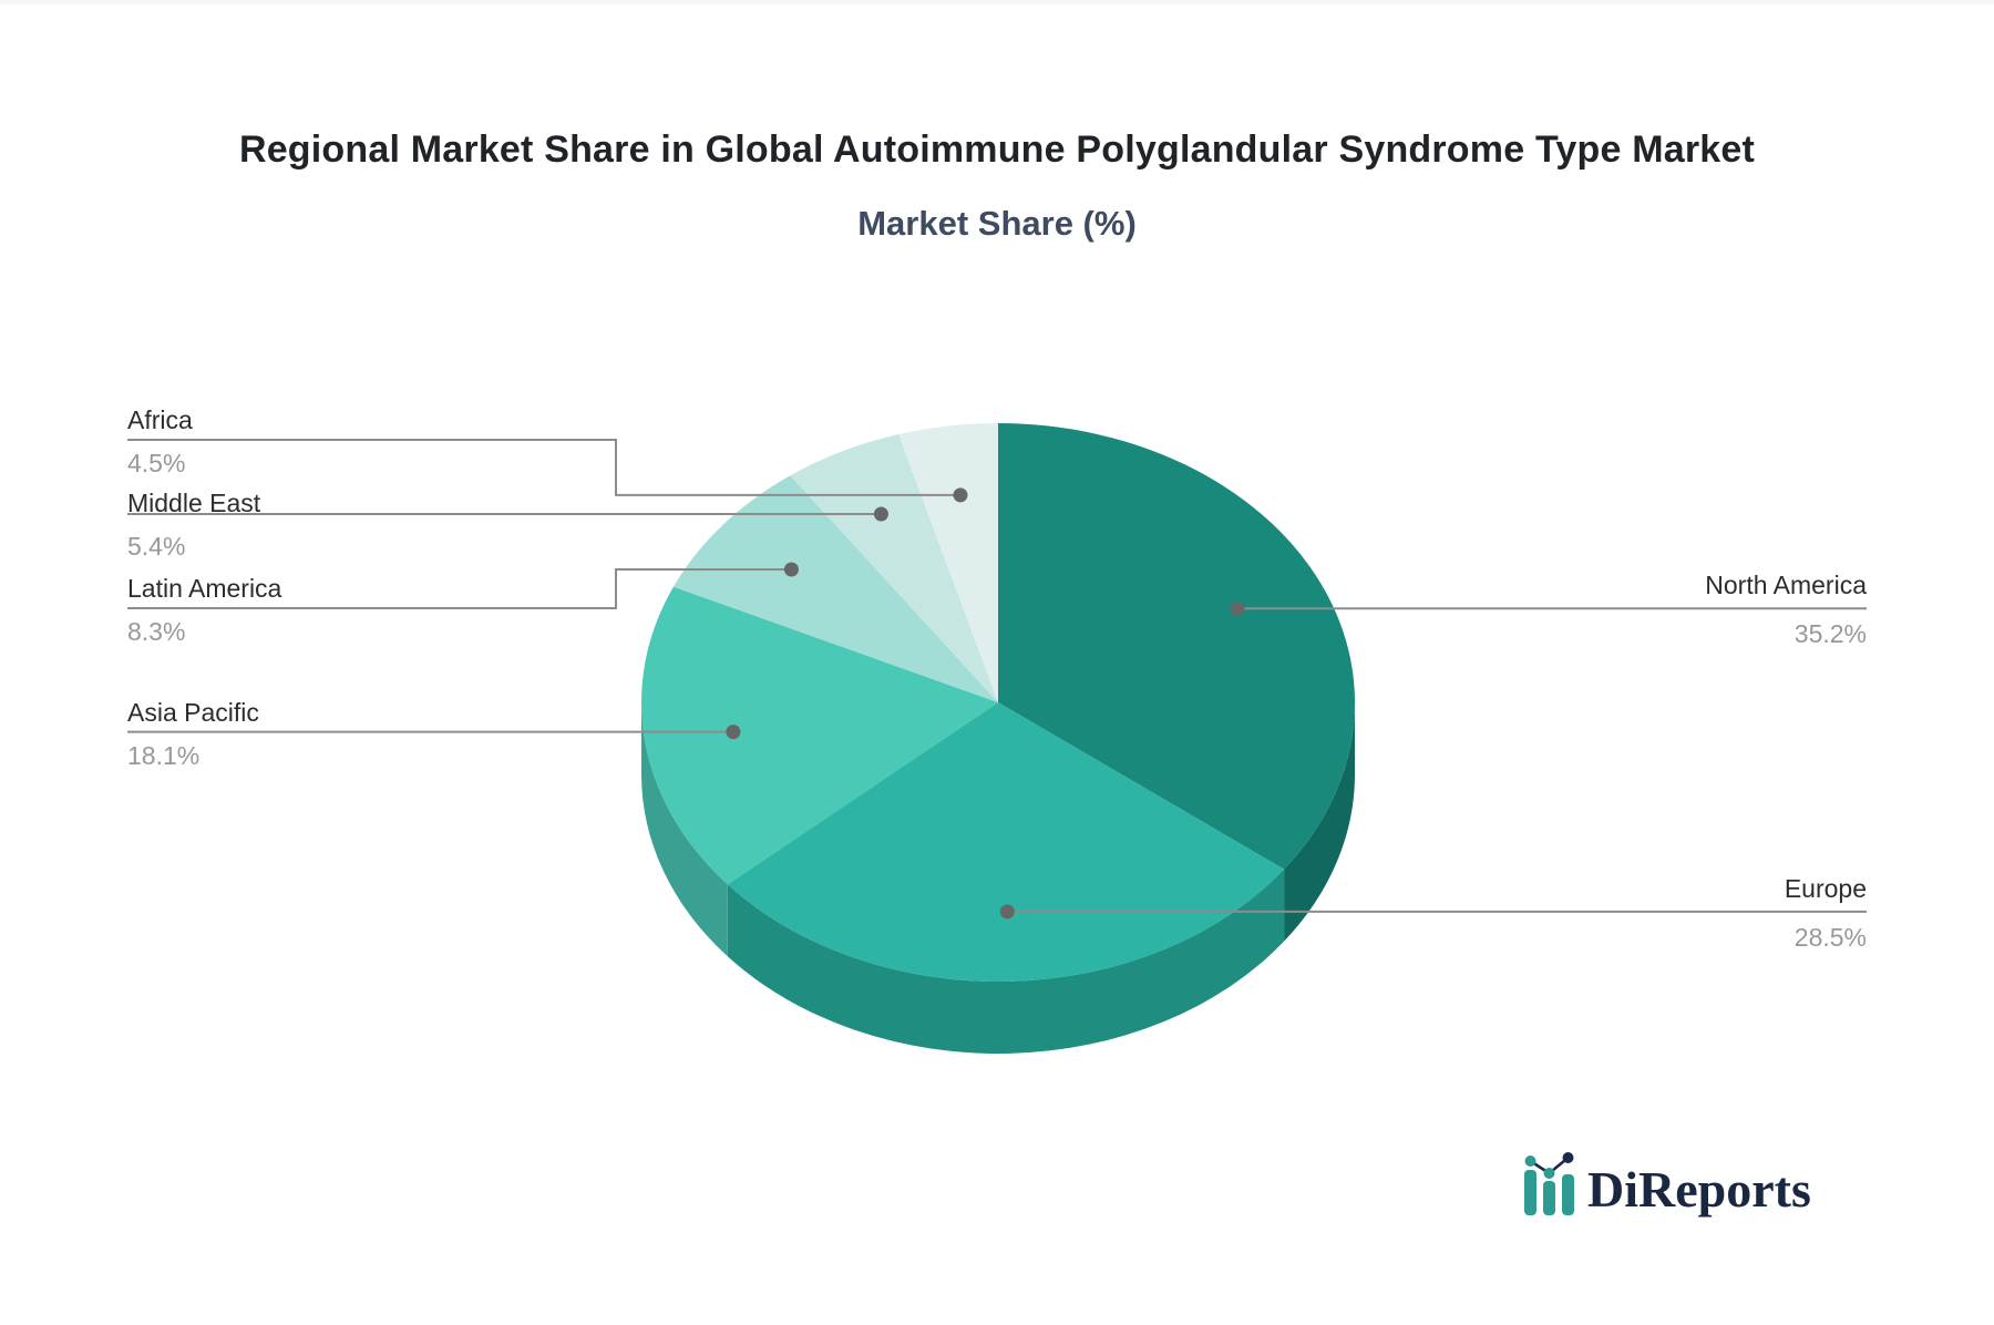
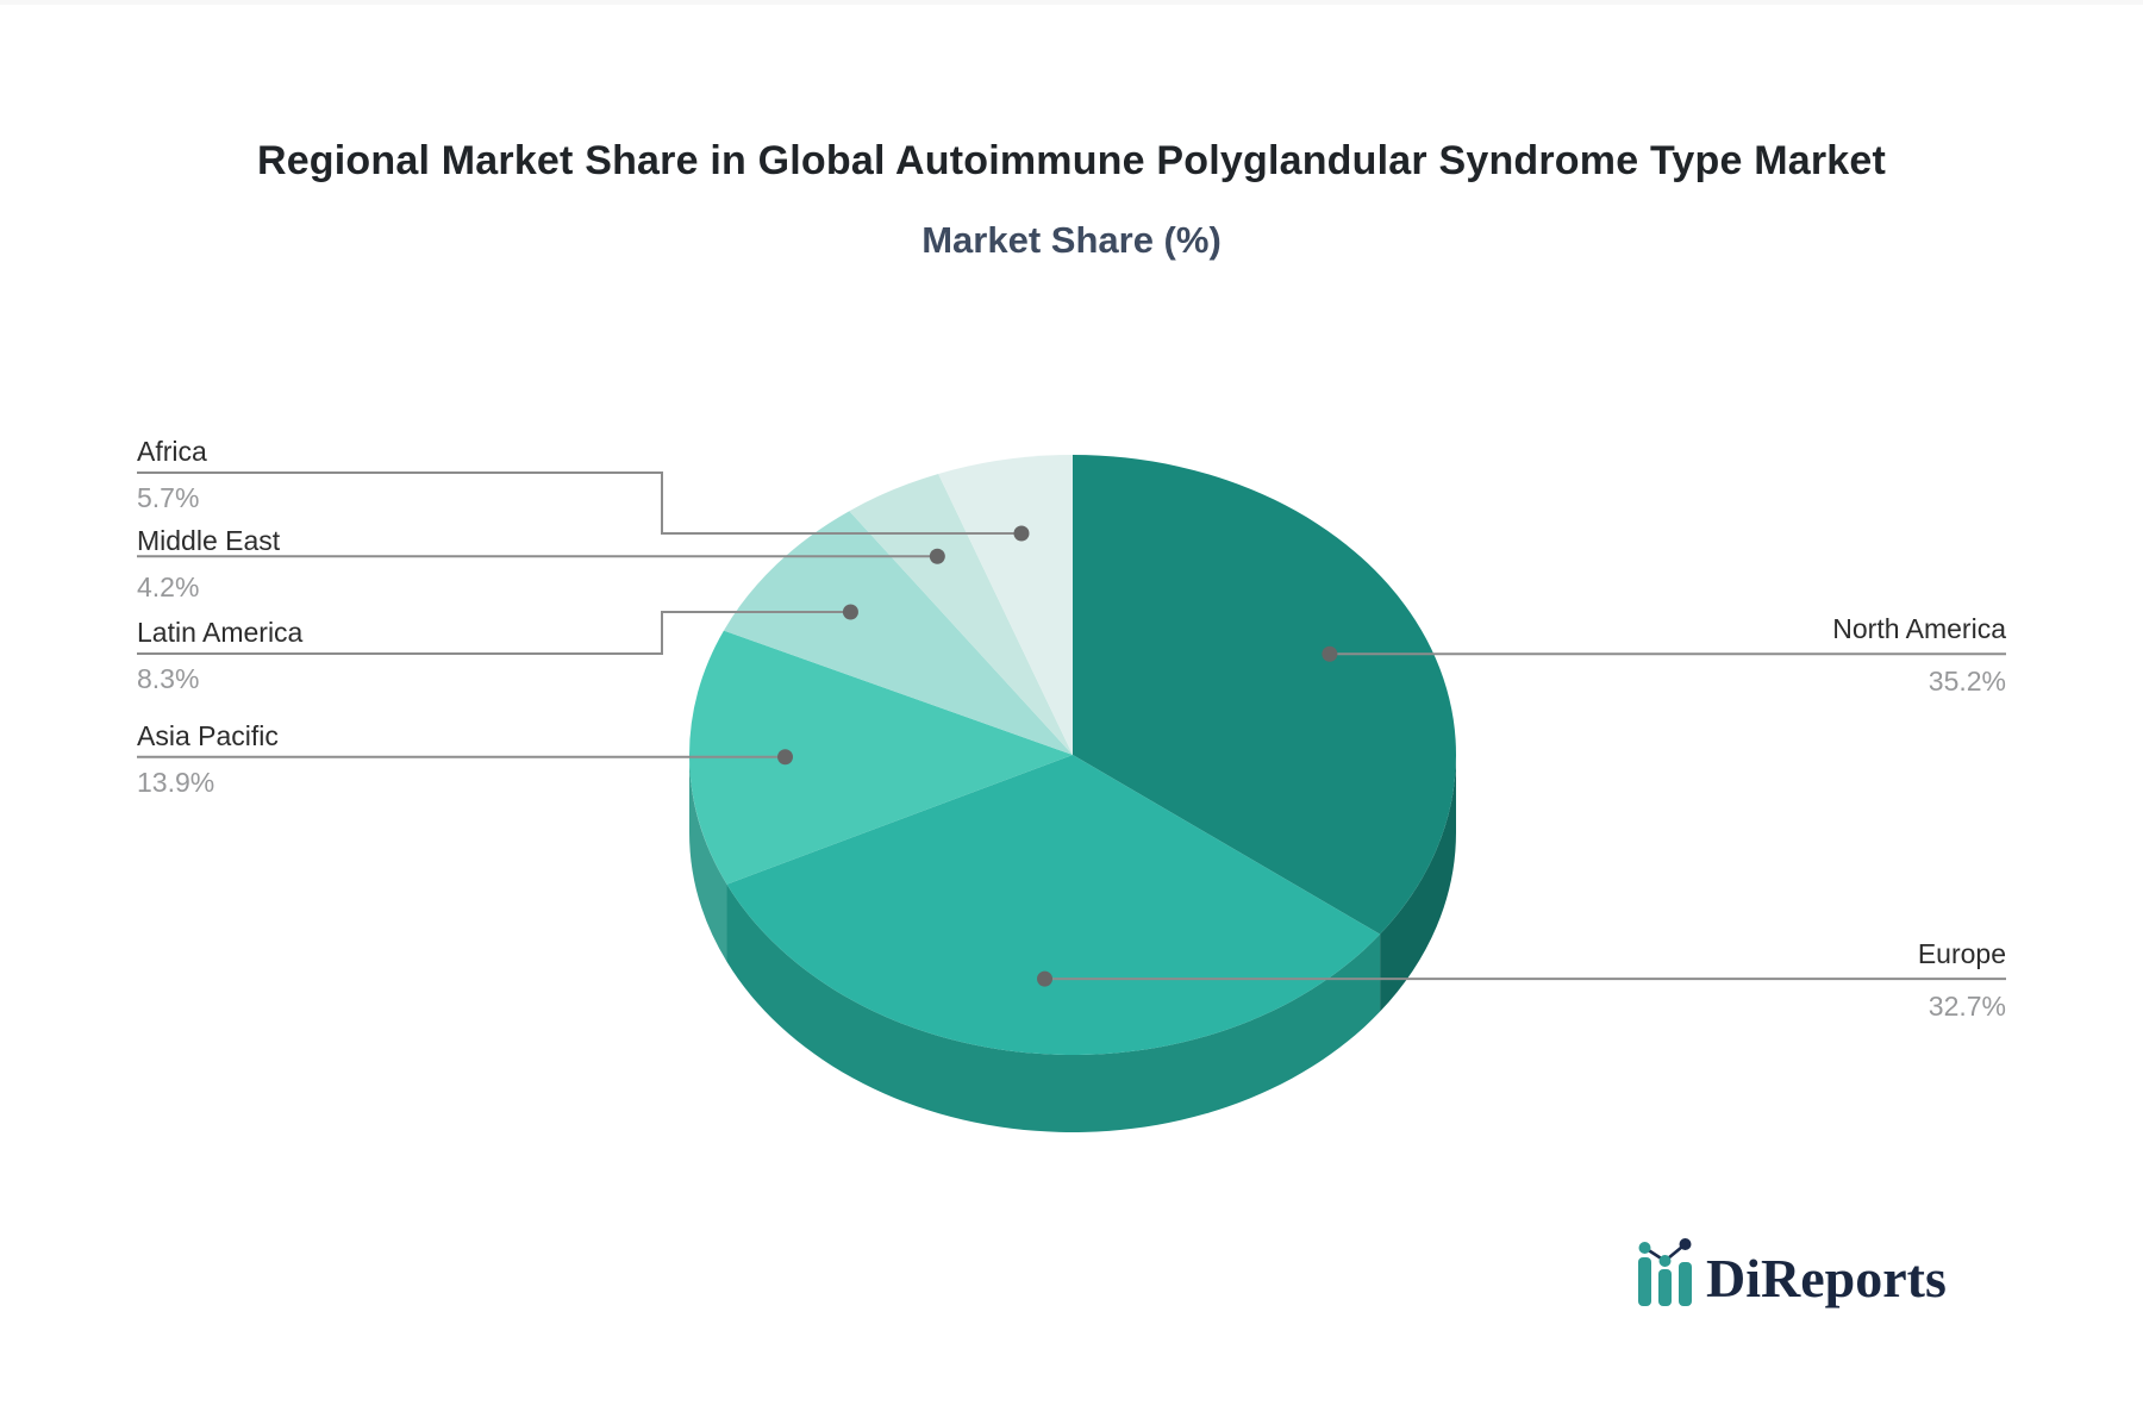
Europe: 28.5% -> 32.7%
Asia Pacific: 18.1% -> 13.9%
Middle East: 5.4% -> 4.2%
Africa: 4.5% -> 5.7%
